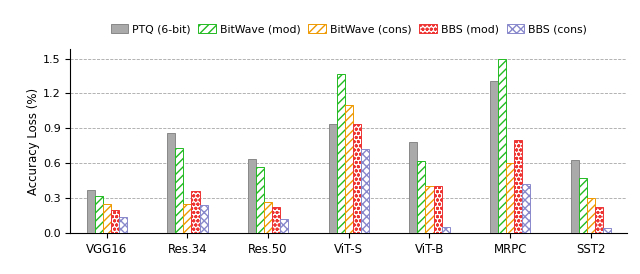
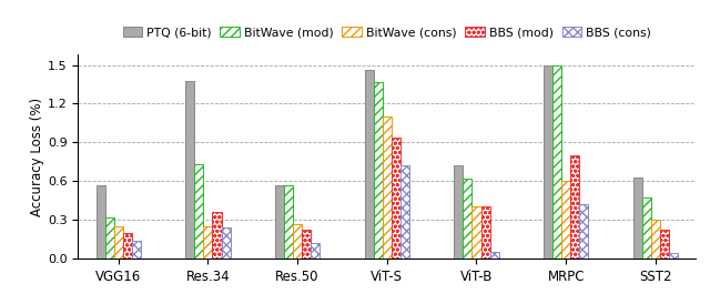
PTQ (6-bit)/VGG16: 0.37 -> 0.57
PTQ (6-bit)/Res.34: 0.86 -> 1.38
PTQ (6-bit)/Res.50: 0.64 -> 0.57
PTQ (6-bit)/ViT-S: 0.94 -> 1.46
PTQ (6-bit)/ViT-B: 0.78 -> 0.72
PTQ (6-bit)/MRPC: 1.31 -> 1.50
